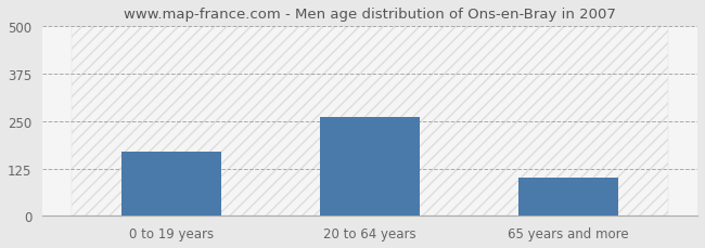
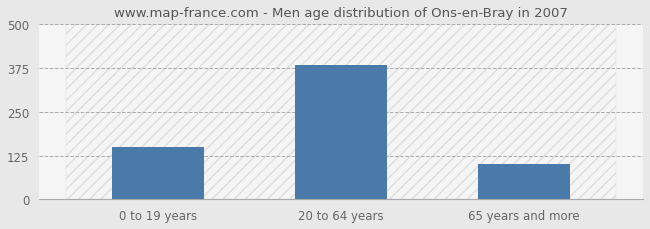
0 to 19 years: 170 -> 150
20 to 64 years: 260 -> 385
